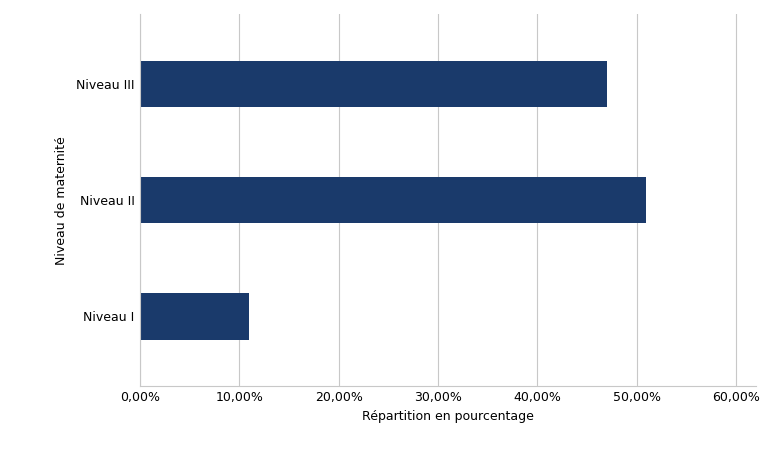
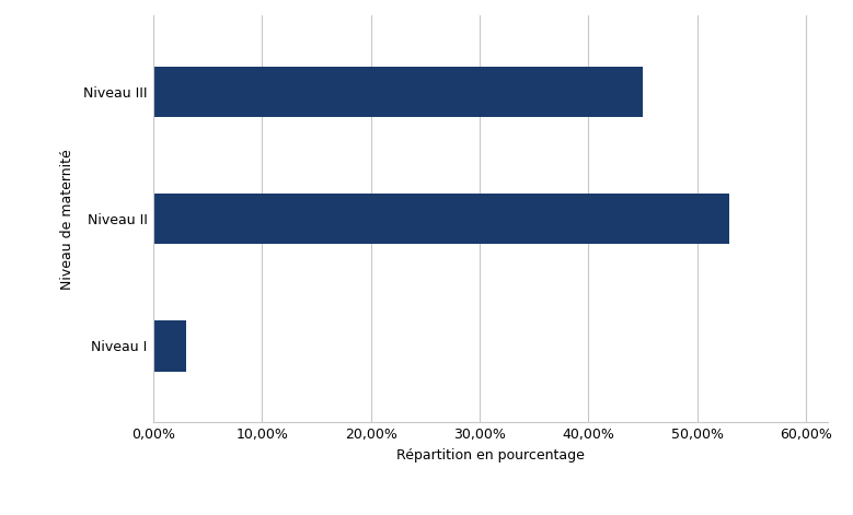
Niveau III: 47% -> 45%
Niveau II: 51% -> 53%
Niveau I: 11% -> 3%
